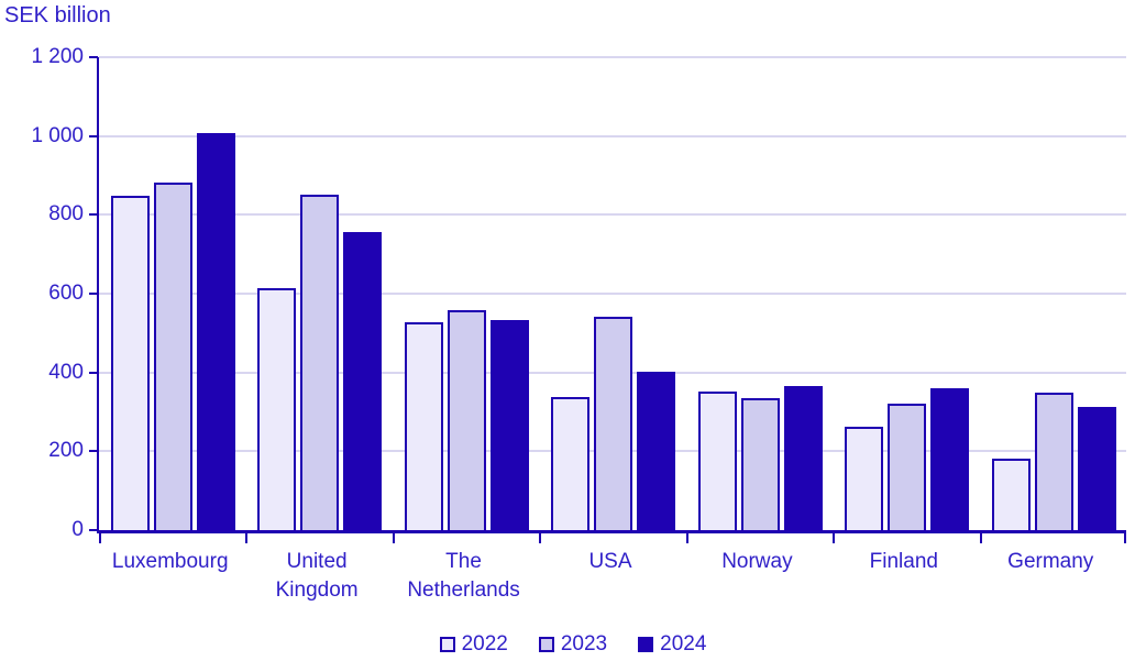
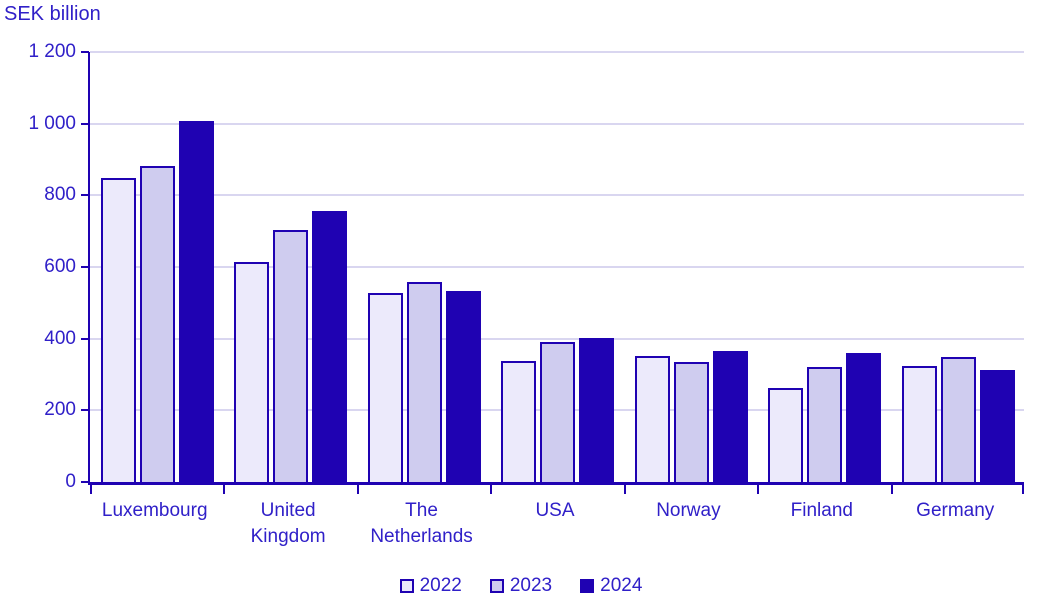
2023/United Kingdom: 850 -> 700
2023/USA: 540 -> 390
2022/Germany: 180 -> 320
